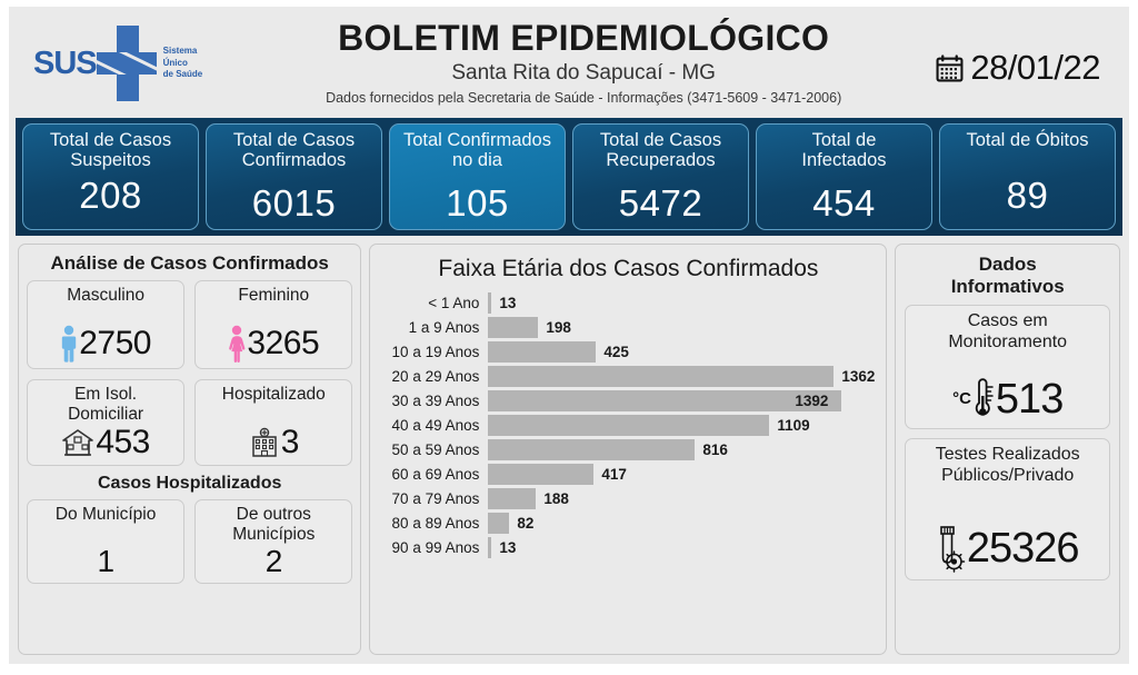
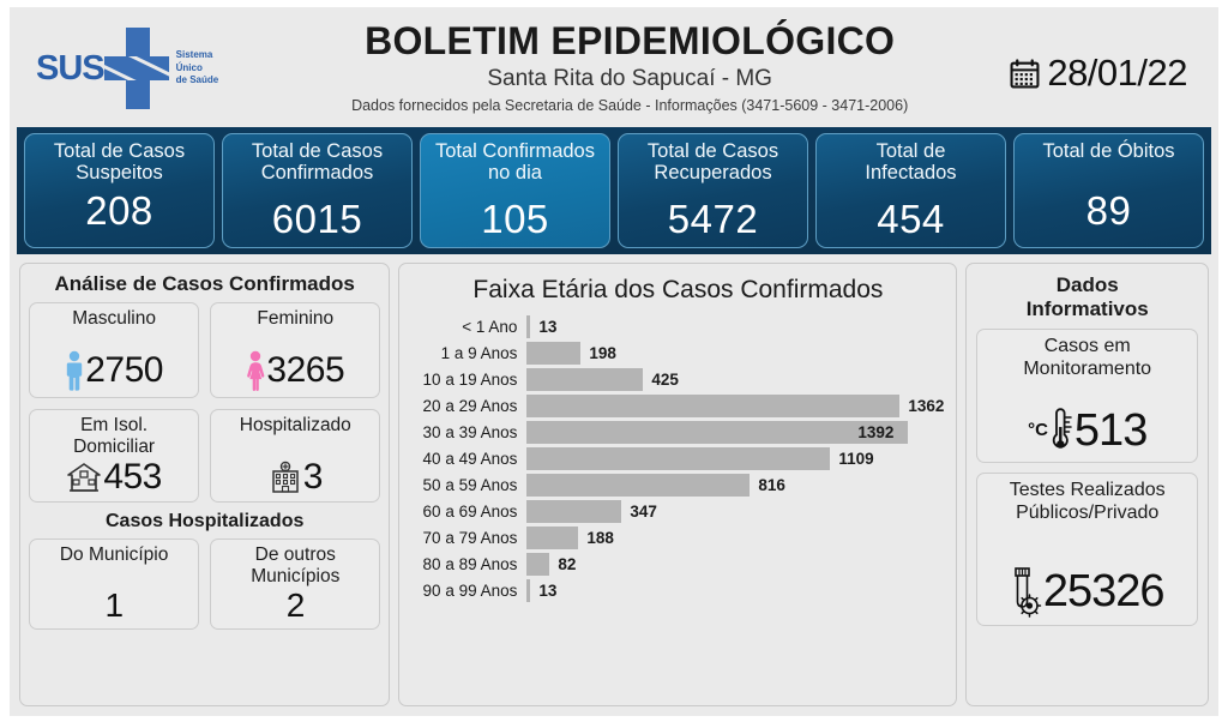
60 a 69 Anos: 417 -> 347
